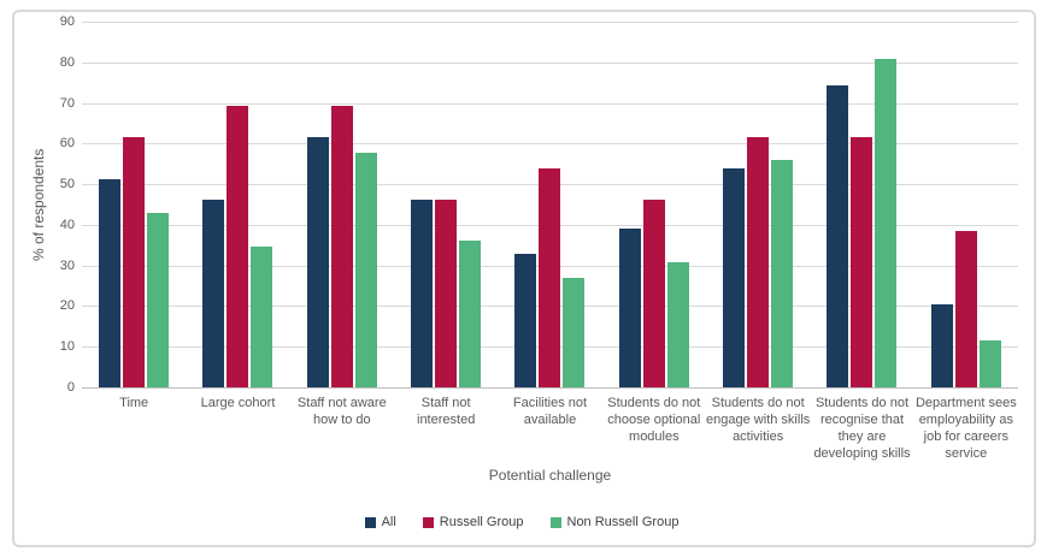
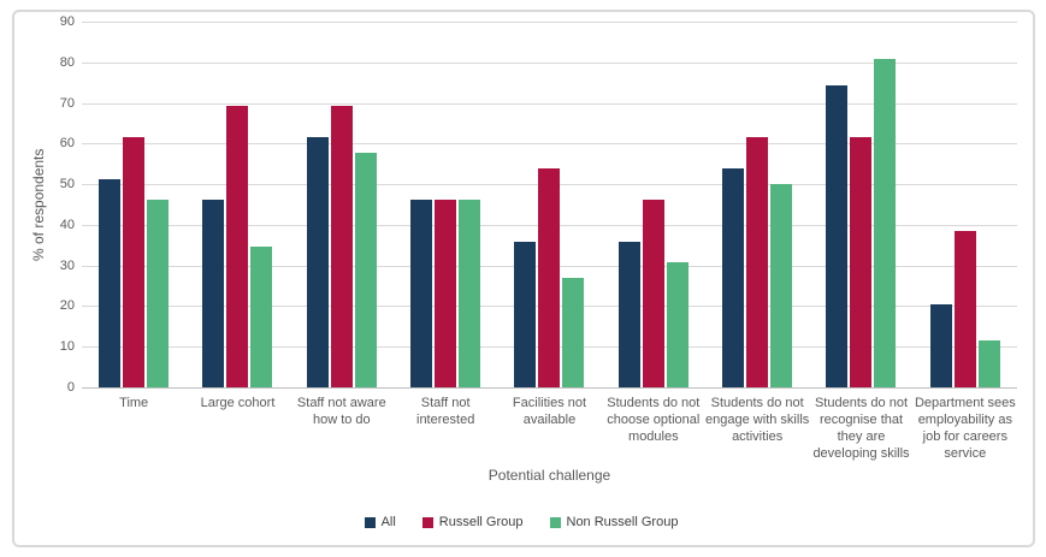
Non Russell Group/Time: 43 -> 46
Non Russell Group/Staff not interested: 36 -> 46
All/Facilities not available: 33 -> 36
All/Students do not choose optional modules: 39 -> 36
Non Russell Group/Students do not engage with skills activities: 56 -> 50
